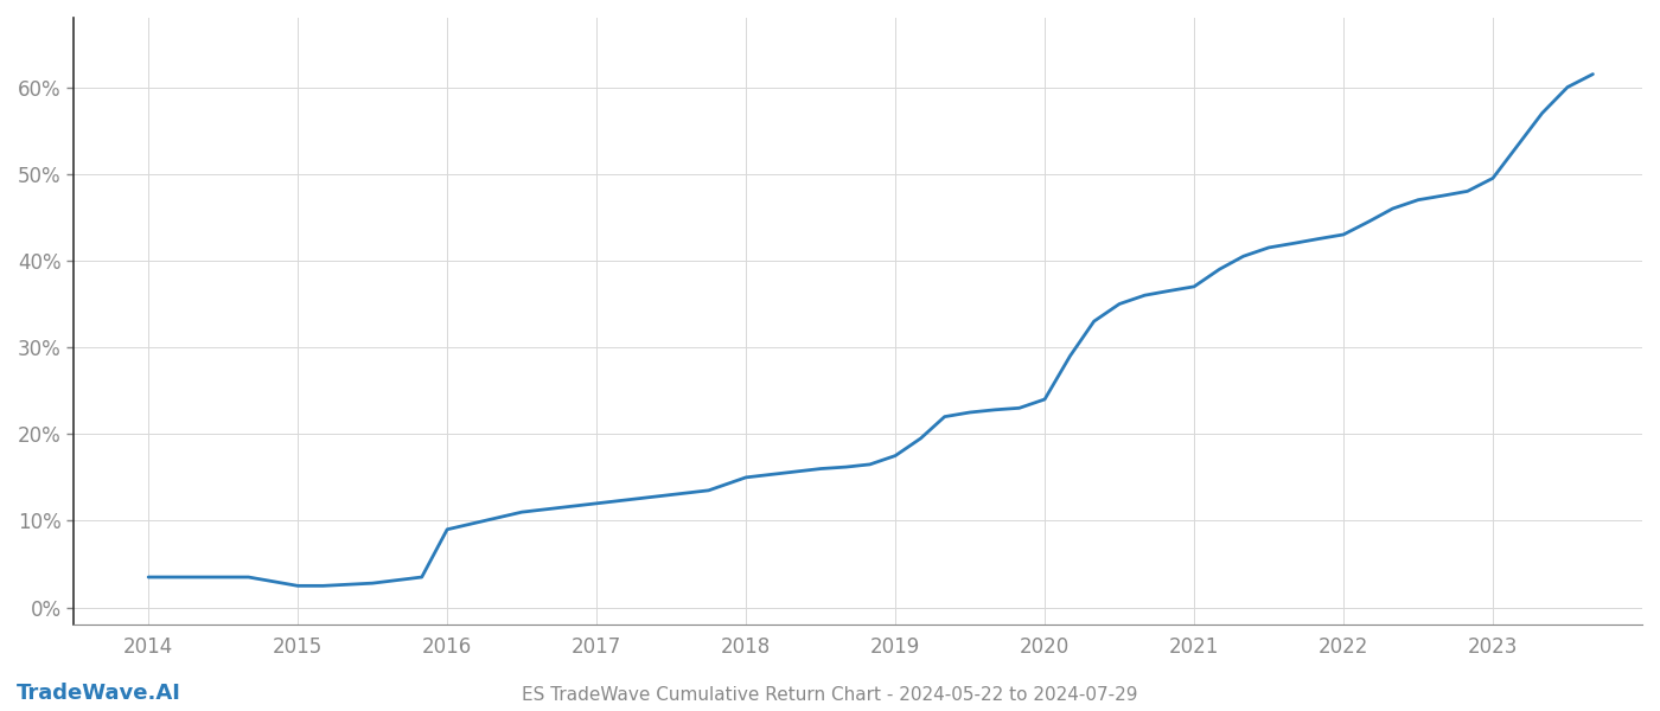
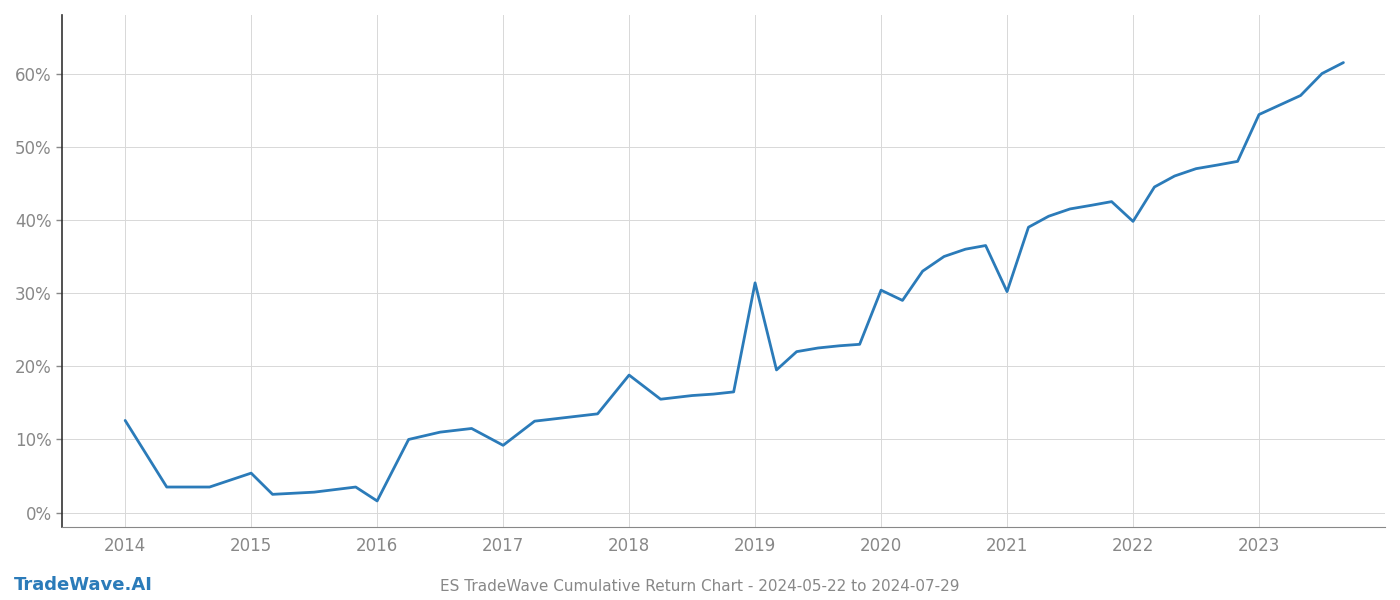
2014: 3.5% -> 12.6%
2015: 2.5% -> 5.4%
2016: 9.0% -> 1.6%
2017: 12.0% -> 9.2%
2018: 15.0% -> 18.8%
2019: 17.5% -> 31.4%
2020: 24.0% -> 30.4%
2021: 37.0% -> 30.2%
2022: 43.0% -> 39.8%
2023: 49.5% -> 54.4%
